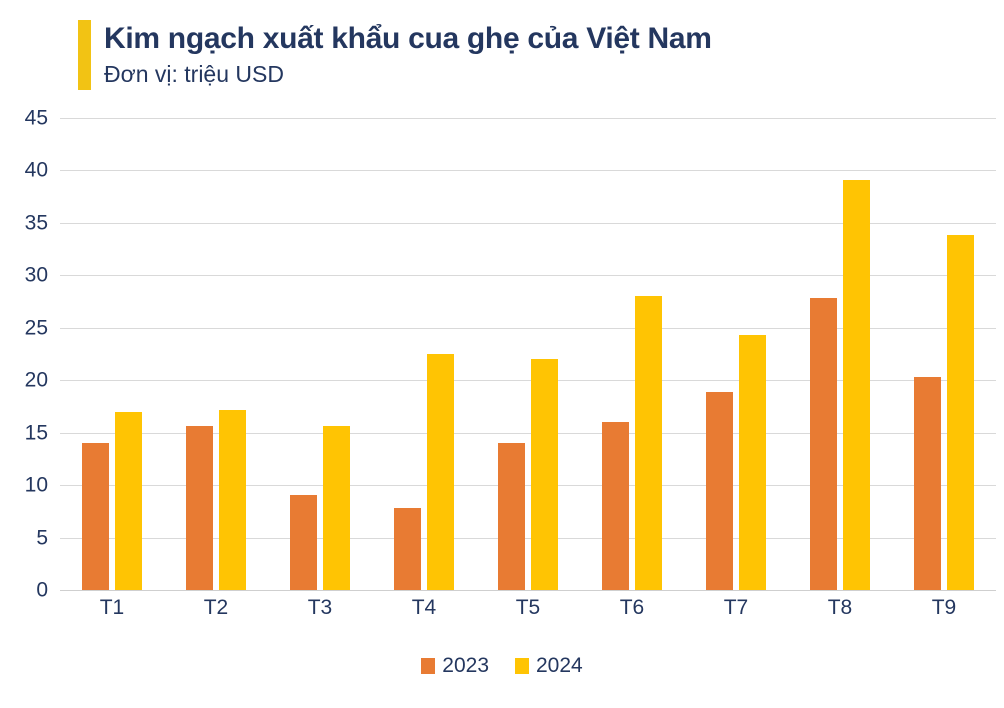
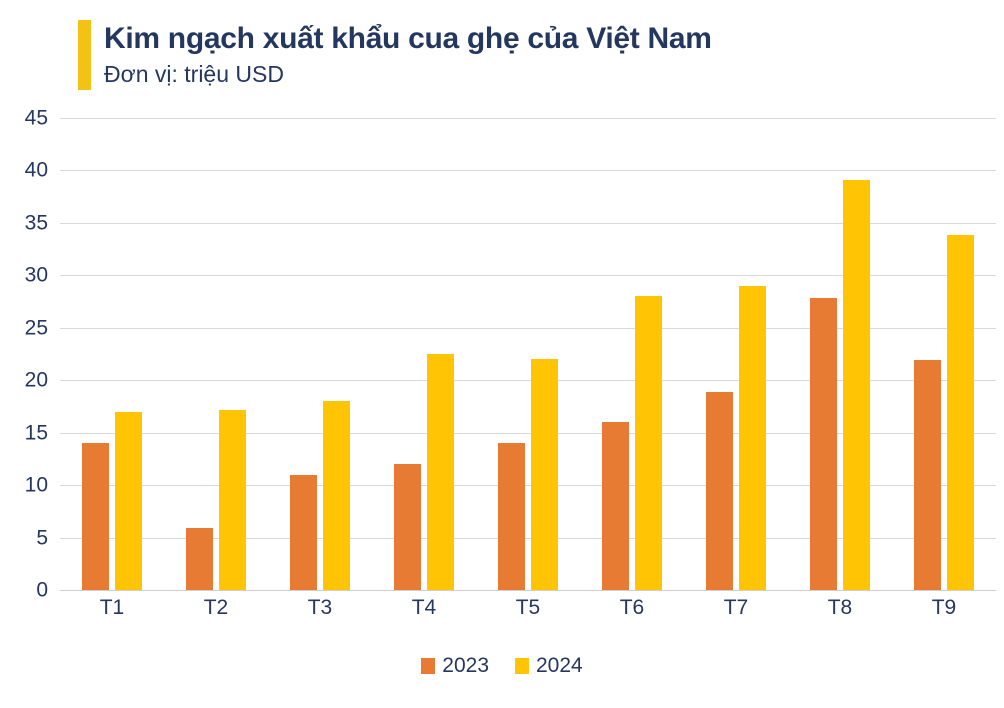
2023/T2: 15.6 -> 5.9
2023/T3: 9.1 -> 11.0
2024/T3: 15.6 -> 18.0
2023/T4: 7.8 -> 12.0
2024/T7: 24.3 -> 29.0
2023/T9: 20.3 -> 21.9
